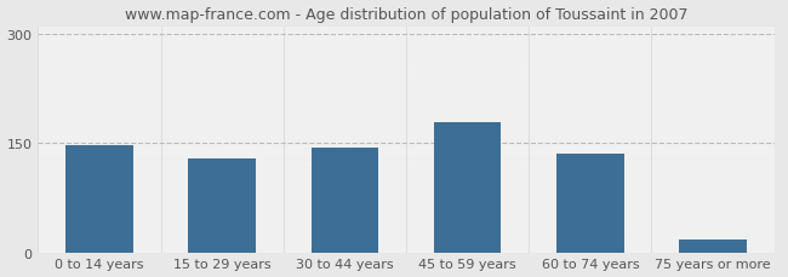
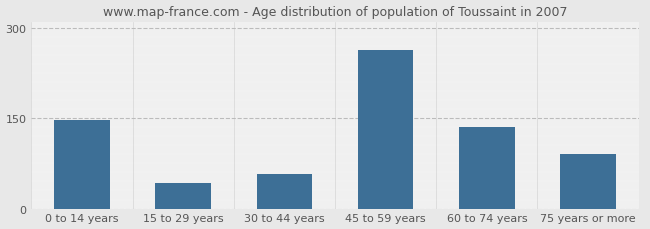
15 to 29 years: 128 -> 42
30 to 44 years: 143 -> 58
45 to 59 years: 178 -> 262
75 years or more: 18 -> 90
